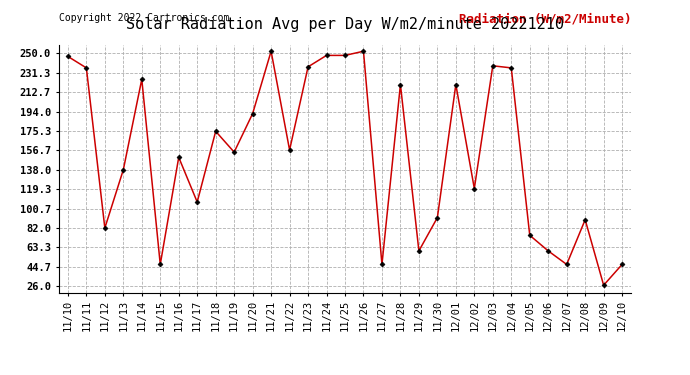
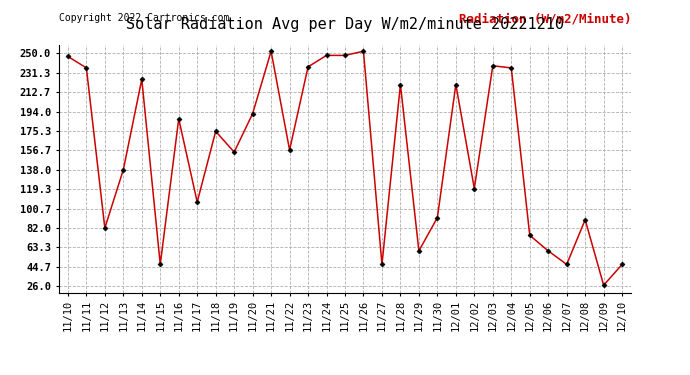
11/16: 150 -> 187
